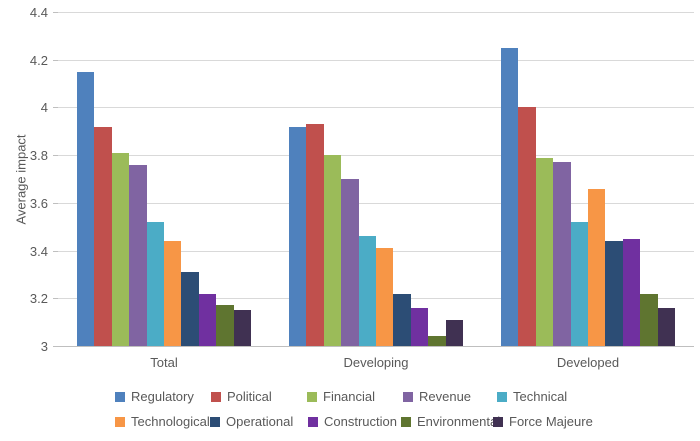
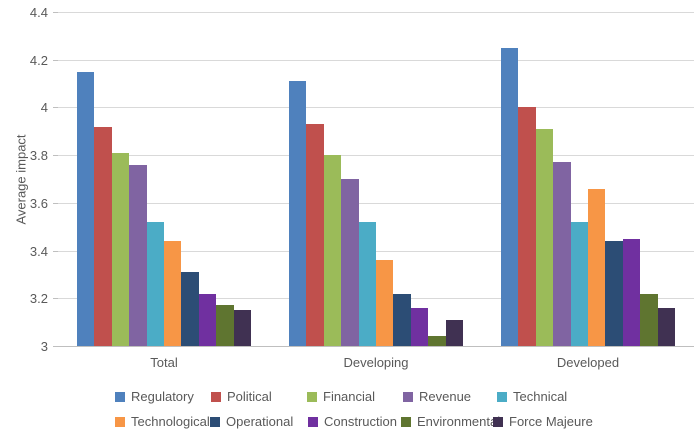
Regulatory/Developing: 3.92 -> 4.11
Technical/Developing: 3.46 -> 3.52
Technological/Developing: 3.41 -> 3.36
Financial/Developed: 3.79 -> 3.91
